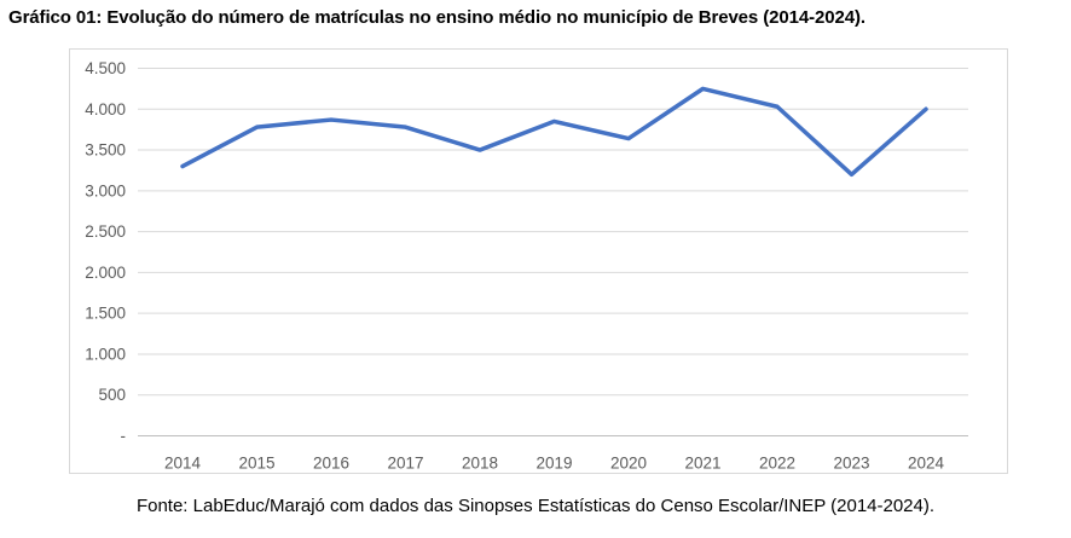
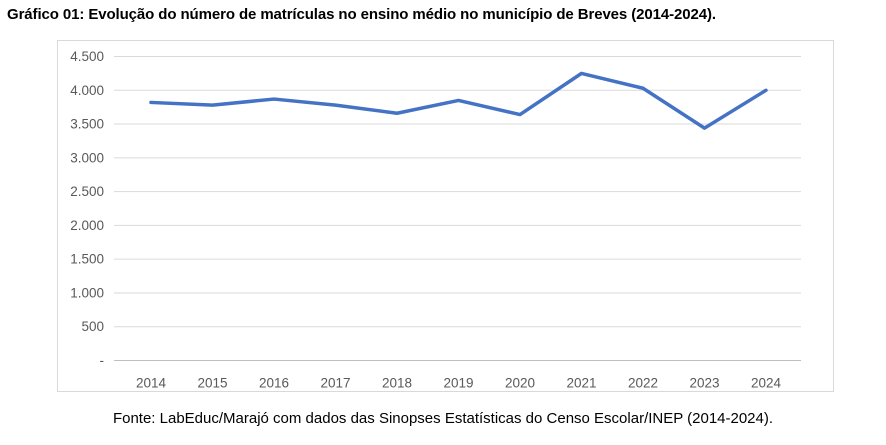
2014: 3300 -> 3800
2018: 3500 -> 3700
2023: 3200 -> 3400
